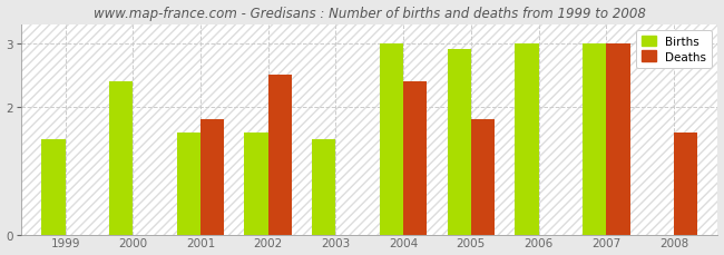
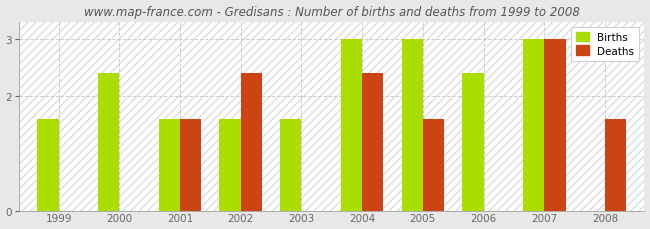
Births/1999: 1.5 -> 1.6
Deaths/2001: 1.8 -> 1.6
Deaths/2002: 2.5 -> 2.4
Births/2003: 1.5 -> 1.6
Births/2005: 2.9 -> 3.0
Deaths/2005: 1.8 -> 1.6
Births/2006: 3.0 -> 2.4
